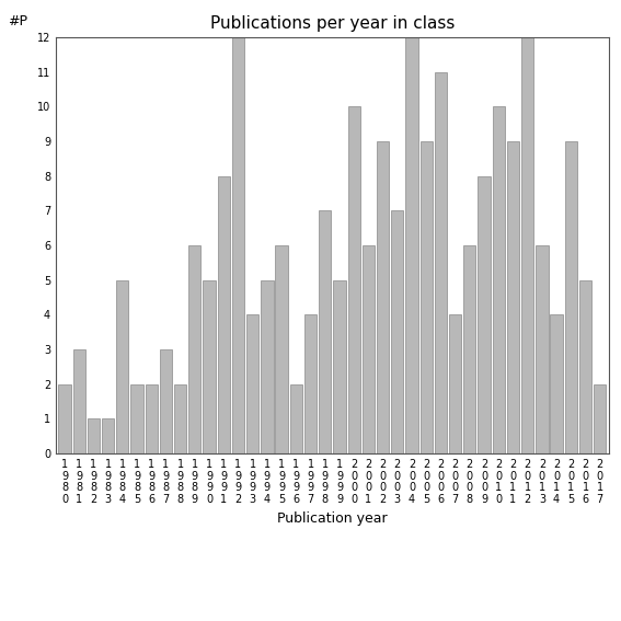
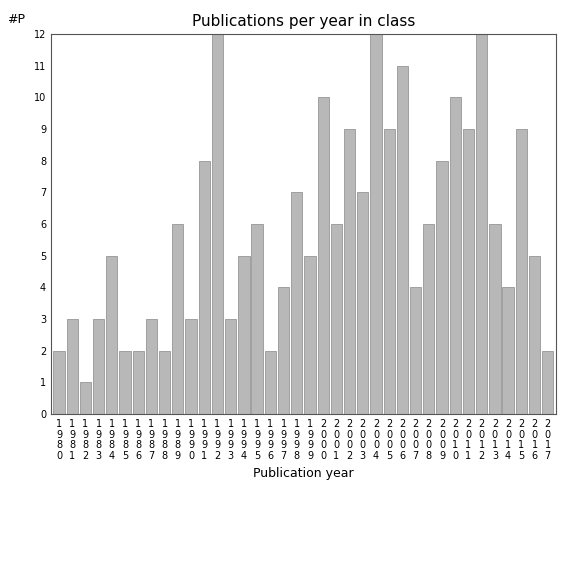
1 9 8 3: 1 -> 3
1 9 9 0: 5 -> 3
1 9 9 3: 4 -> 3
